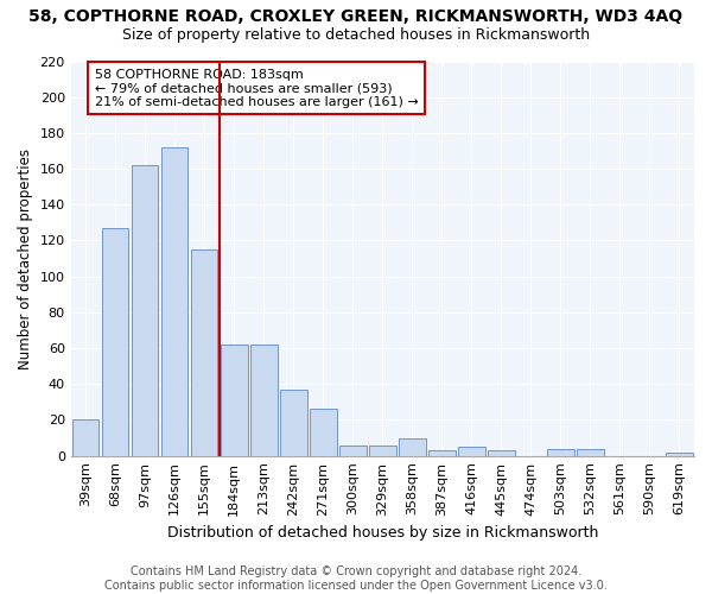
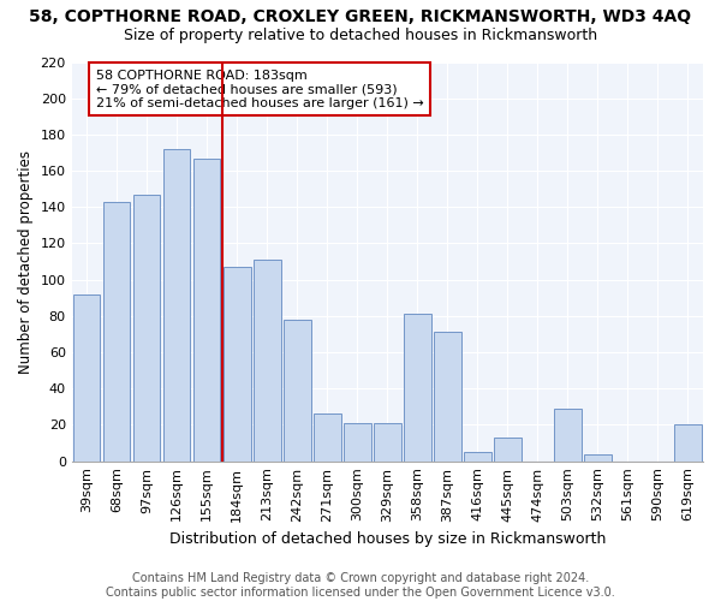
39sqm: 20 -> 92
68sqm: 127 -> 143
97sqm: 162 -> 147
155sqm: 115 -> 167
184sqm: 62 -> 107
213sqm: 62 -> 111
242sqm: 37 -> 78
300sqm: 6 -> 21
329sqm: 6 -> 21
358sqm: 10 -> 81
387sqm: 3 -> 71
445sqm: 3 -> 13
503sqm: 4 -> 29
619sqm: 2 -> 20
